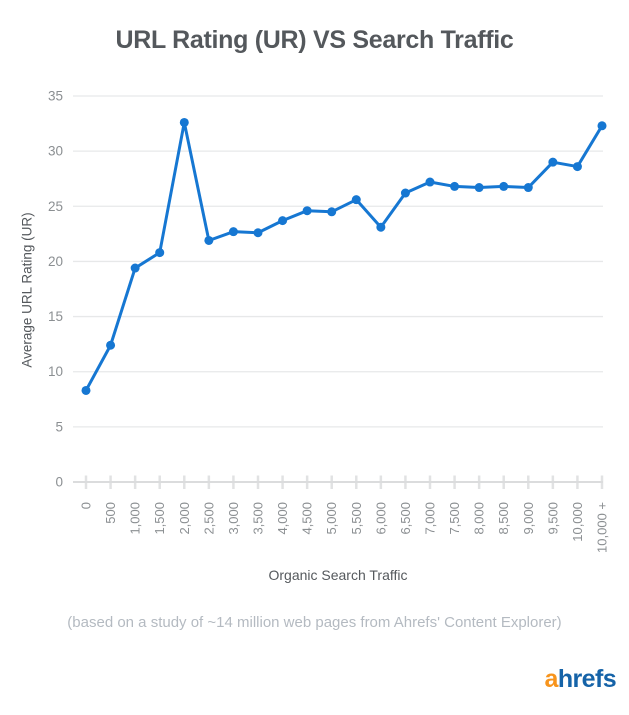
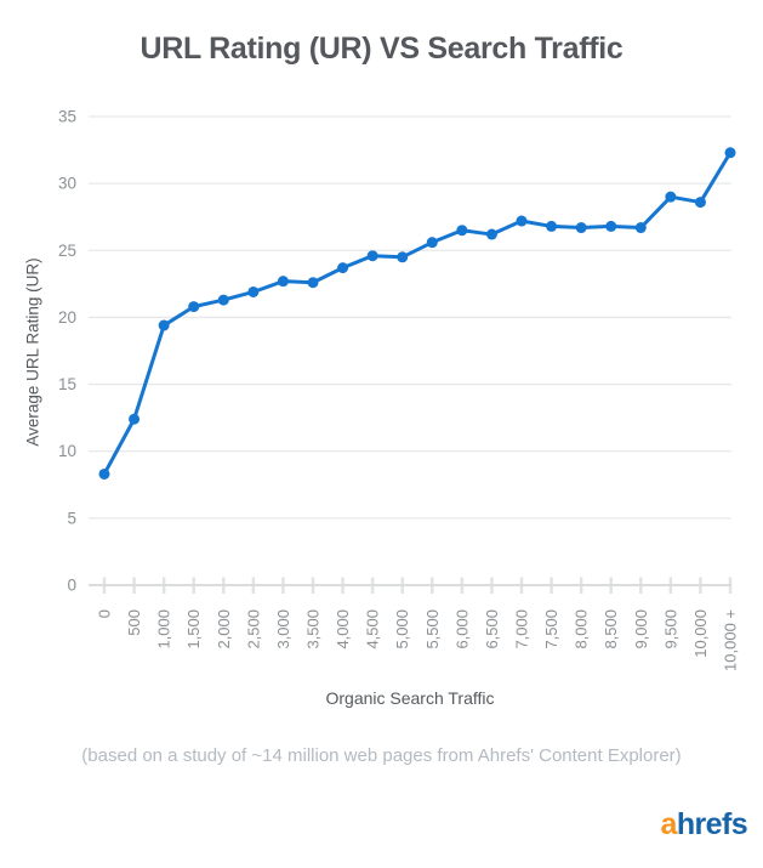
2,000: 32.6 -> 21.3
6,000: 23.1 -> 26.5
